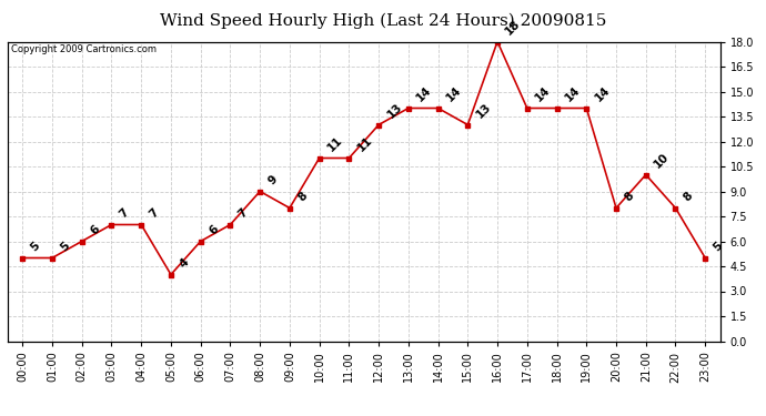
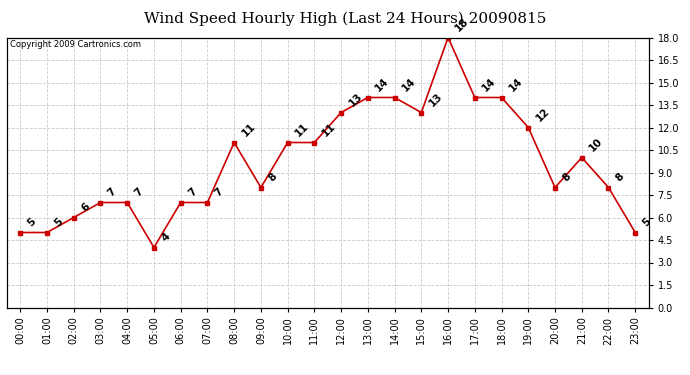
06:00: 6 -> 7
08:00: 9 -> 11
19:00: 14 -> 12
